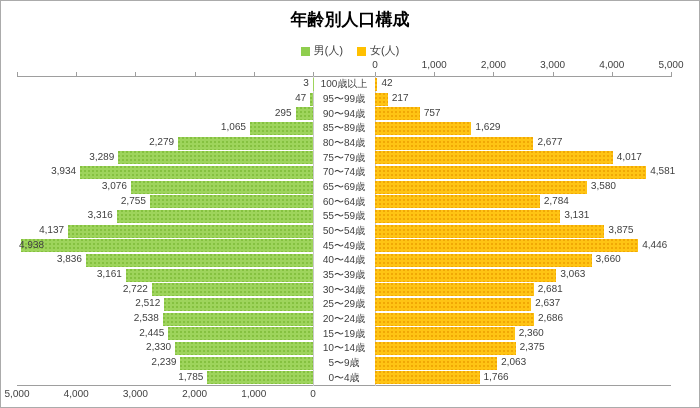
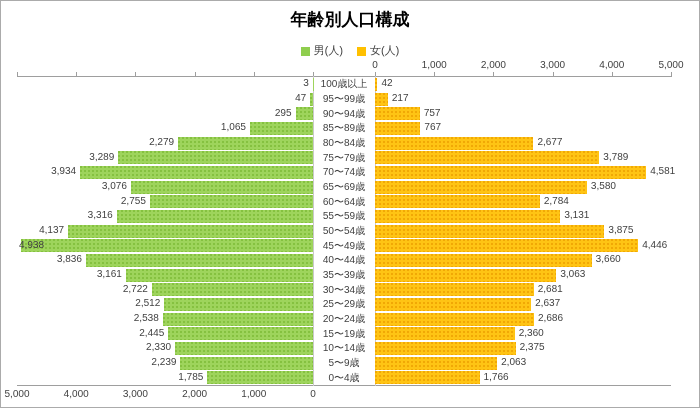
女(人)/85〜89歳: 1,629 -> 767
女(人)/75〜79歳: 4,017 -> 3,789
